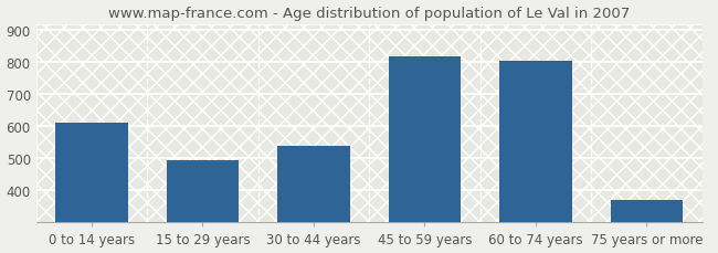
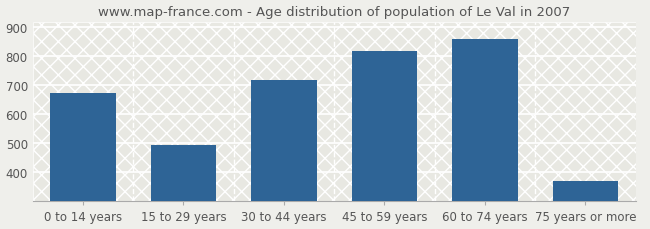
0 to 14 years: 610 -> 675
30 to 44 years: 540 -> 720
60 to 74 years: 805 -> 858
